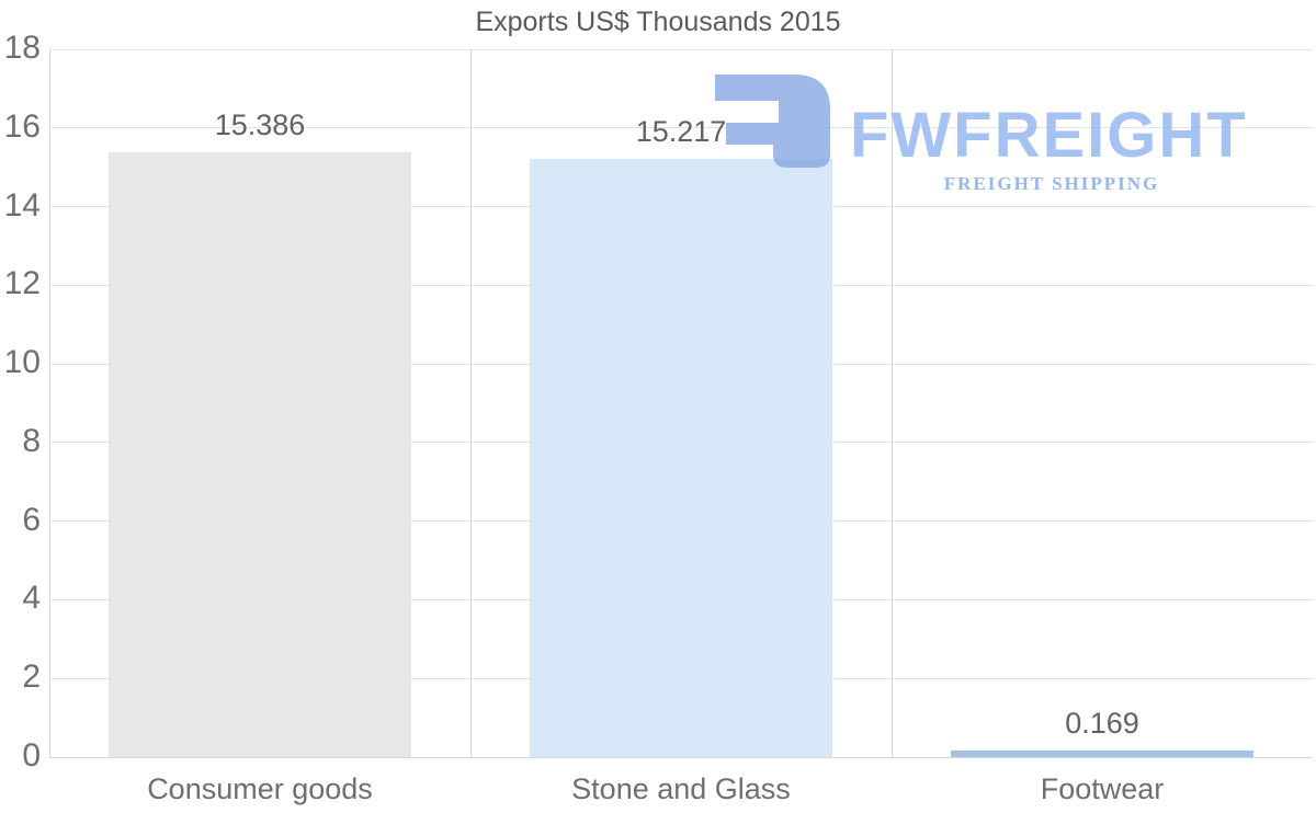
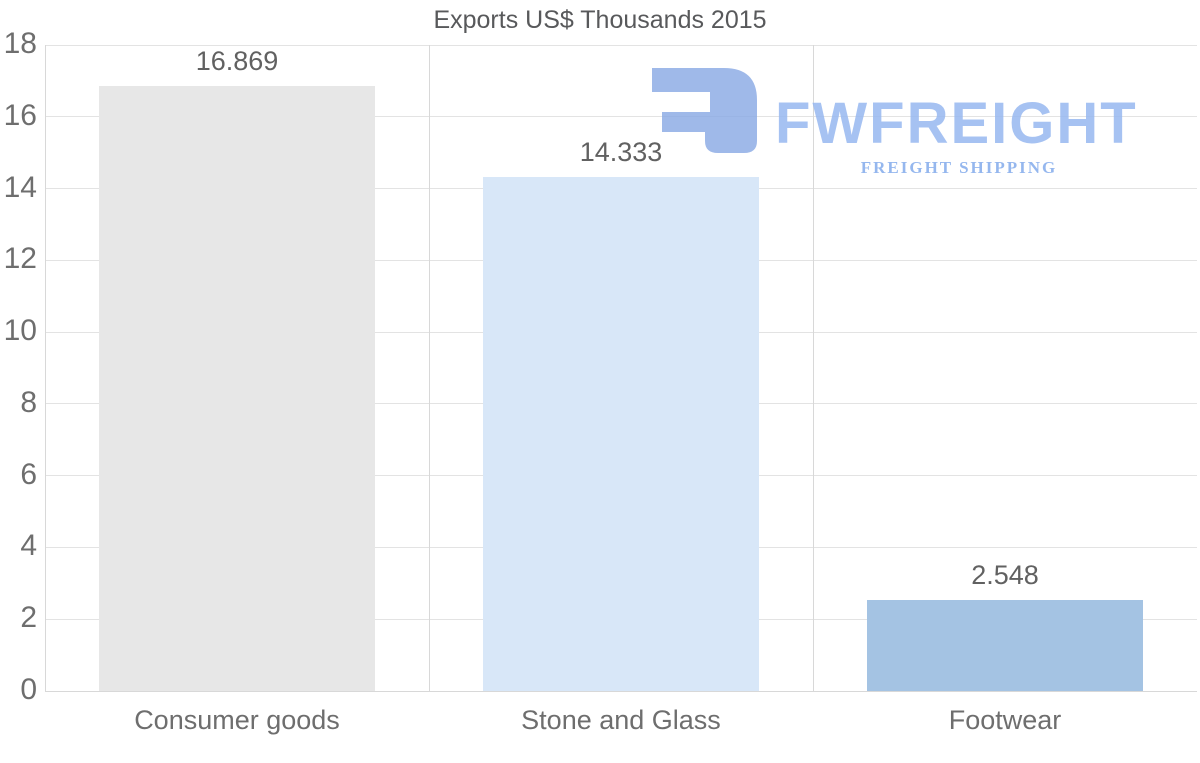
Consumer goods: 15.386 -> 16.869
Stone and Glass: 15.217 -> 14.333
Footwear: 0.169 -> 2.548
